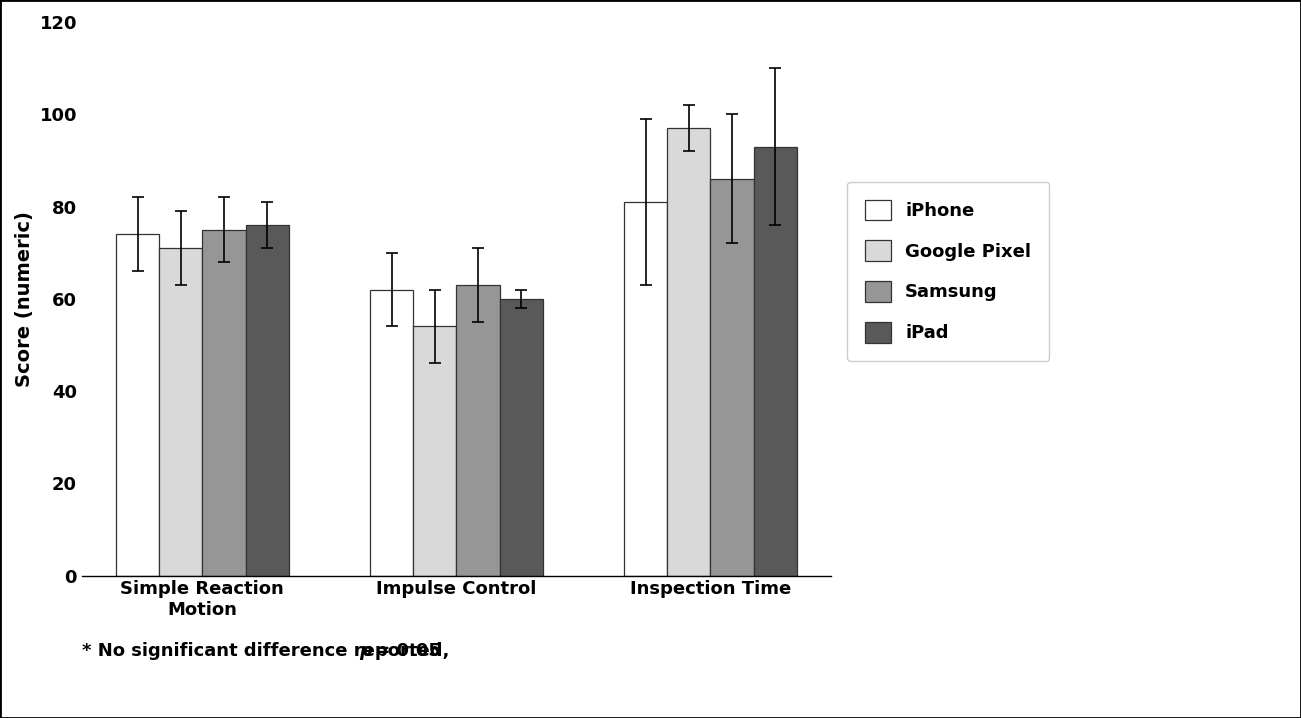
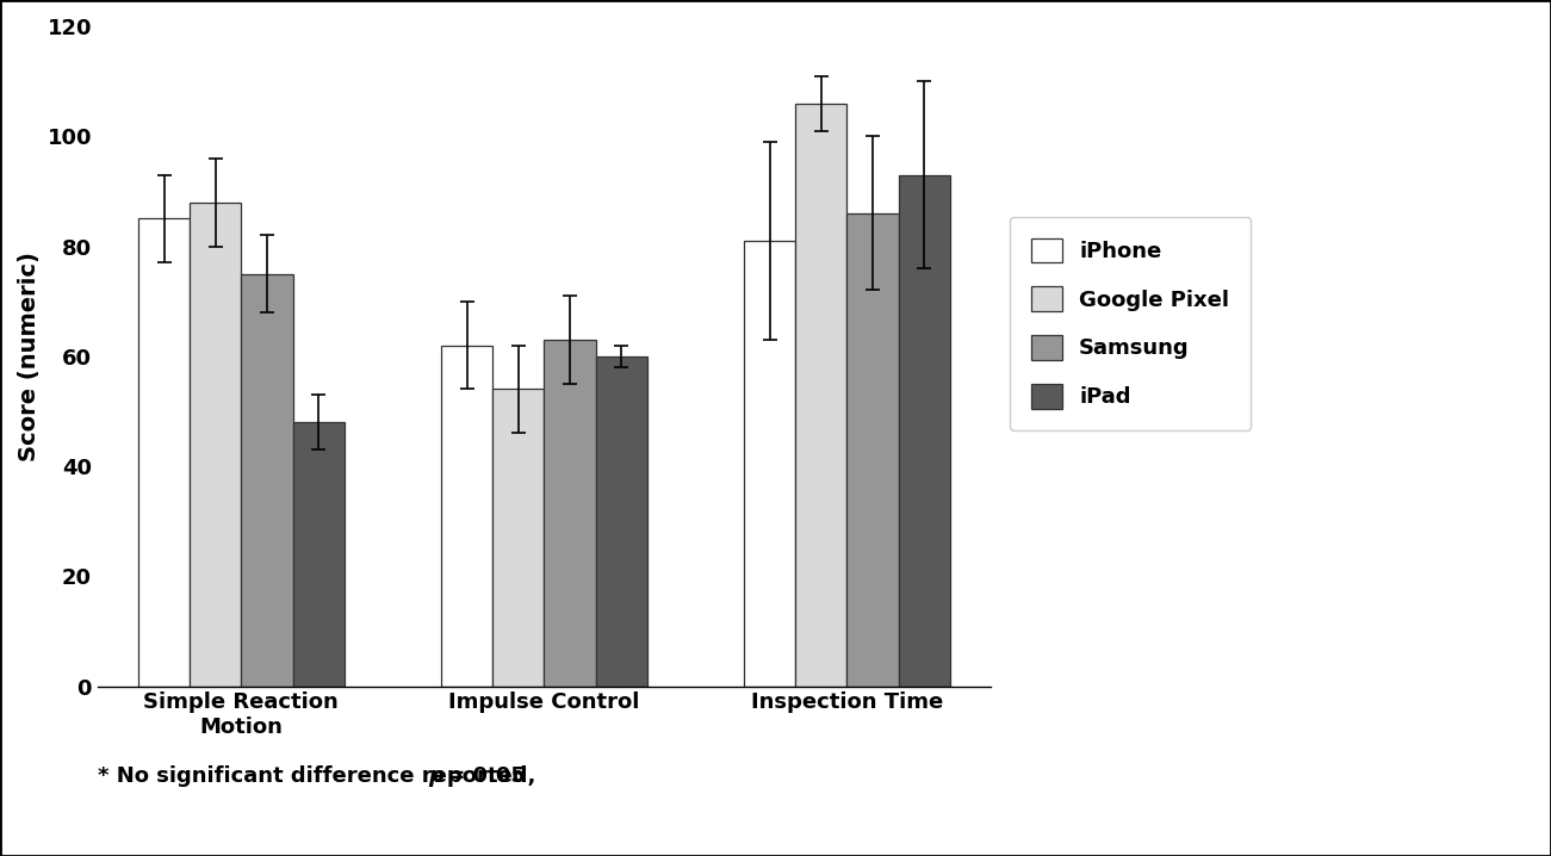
iPhone/Simple Reaction Motion: 74 -> 85
Google Pixel/Simple Reaction Motion: 71 -> 88
iPad/Simple Reaction Motion: 76 -> 48
Google Pixel/Inspection Time: 97 -> 106
